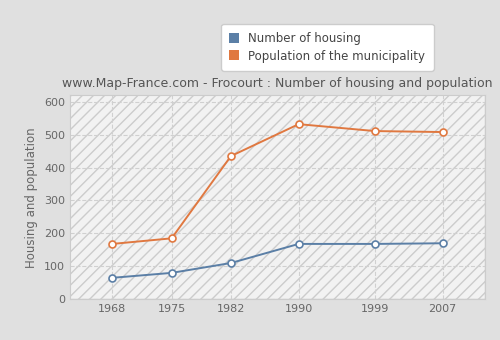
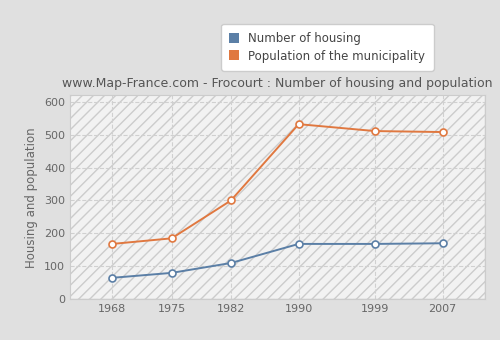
Population of the municipality/1982: 435 -> 300
